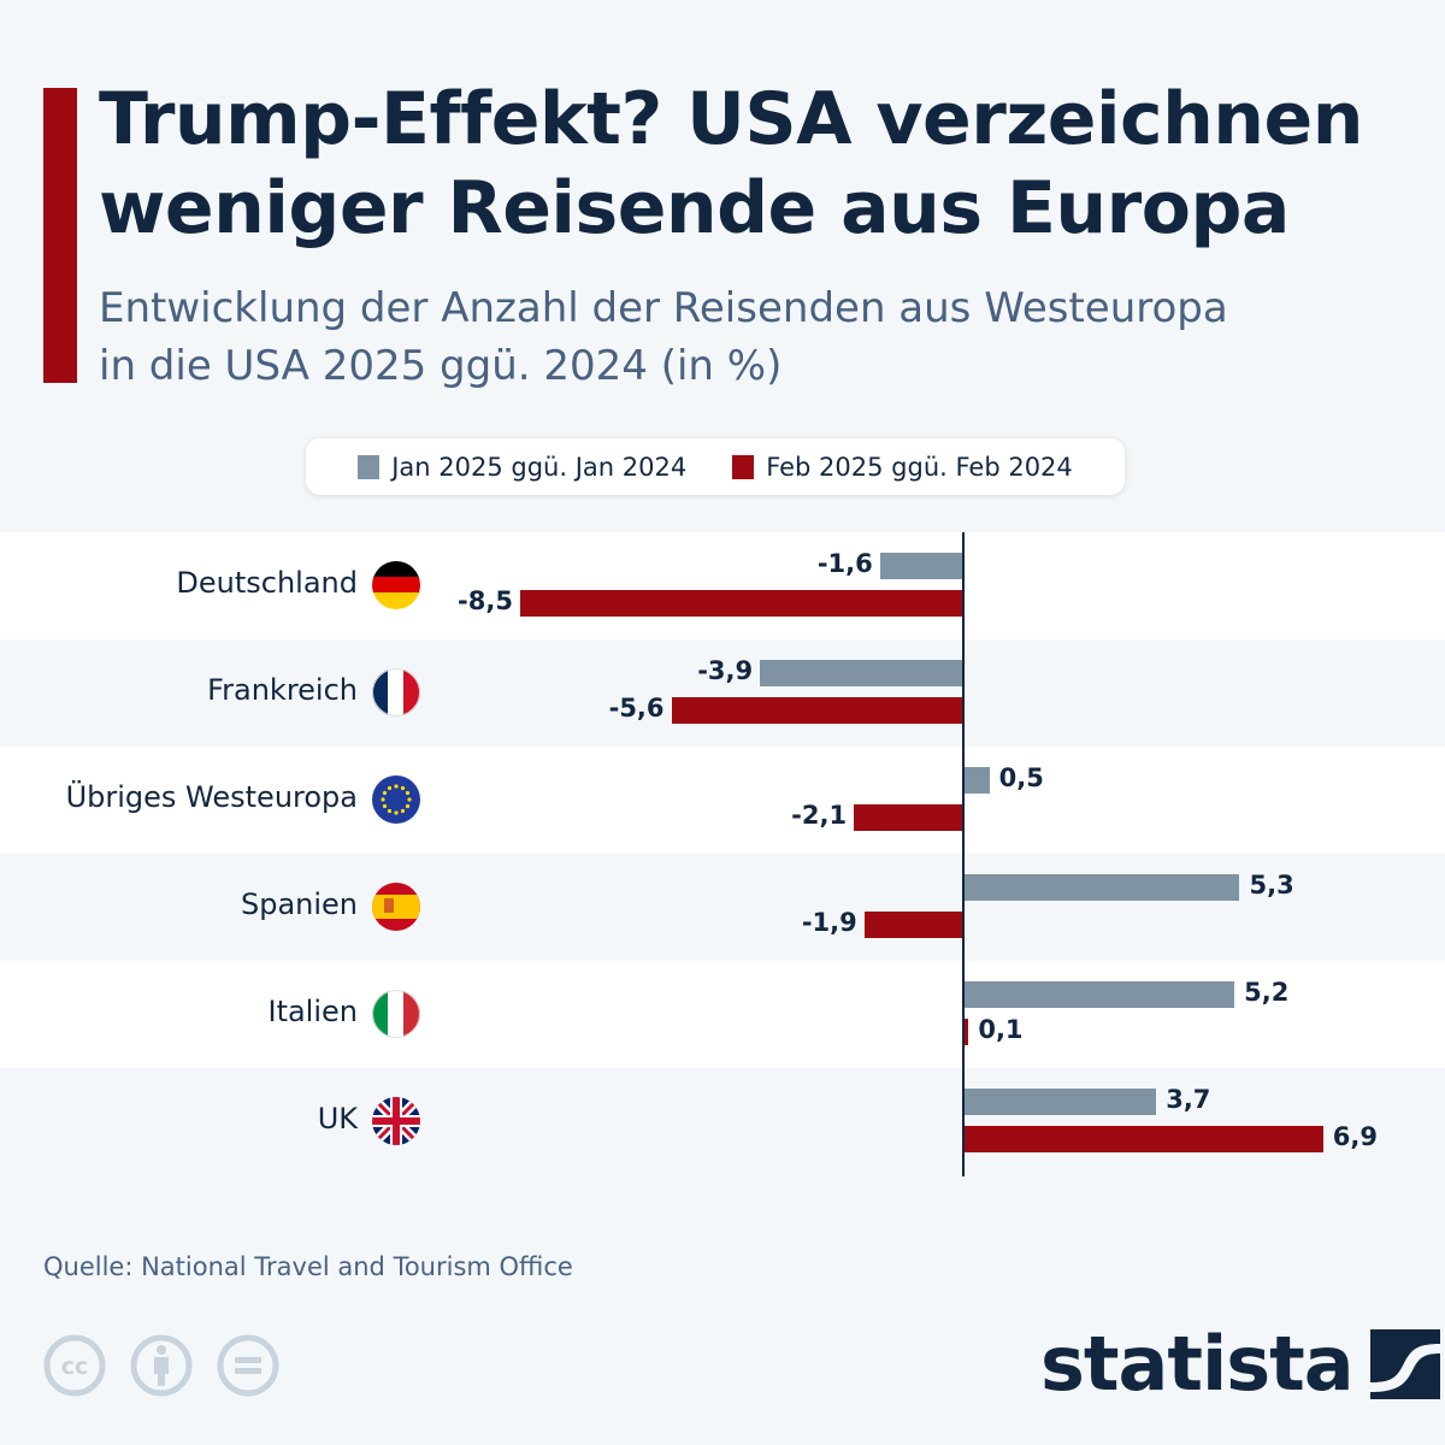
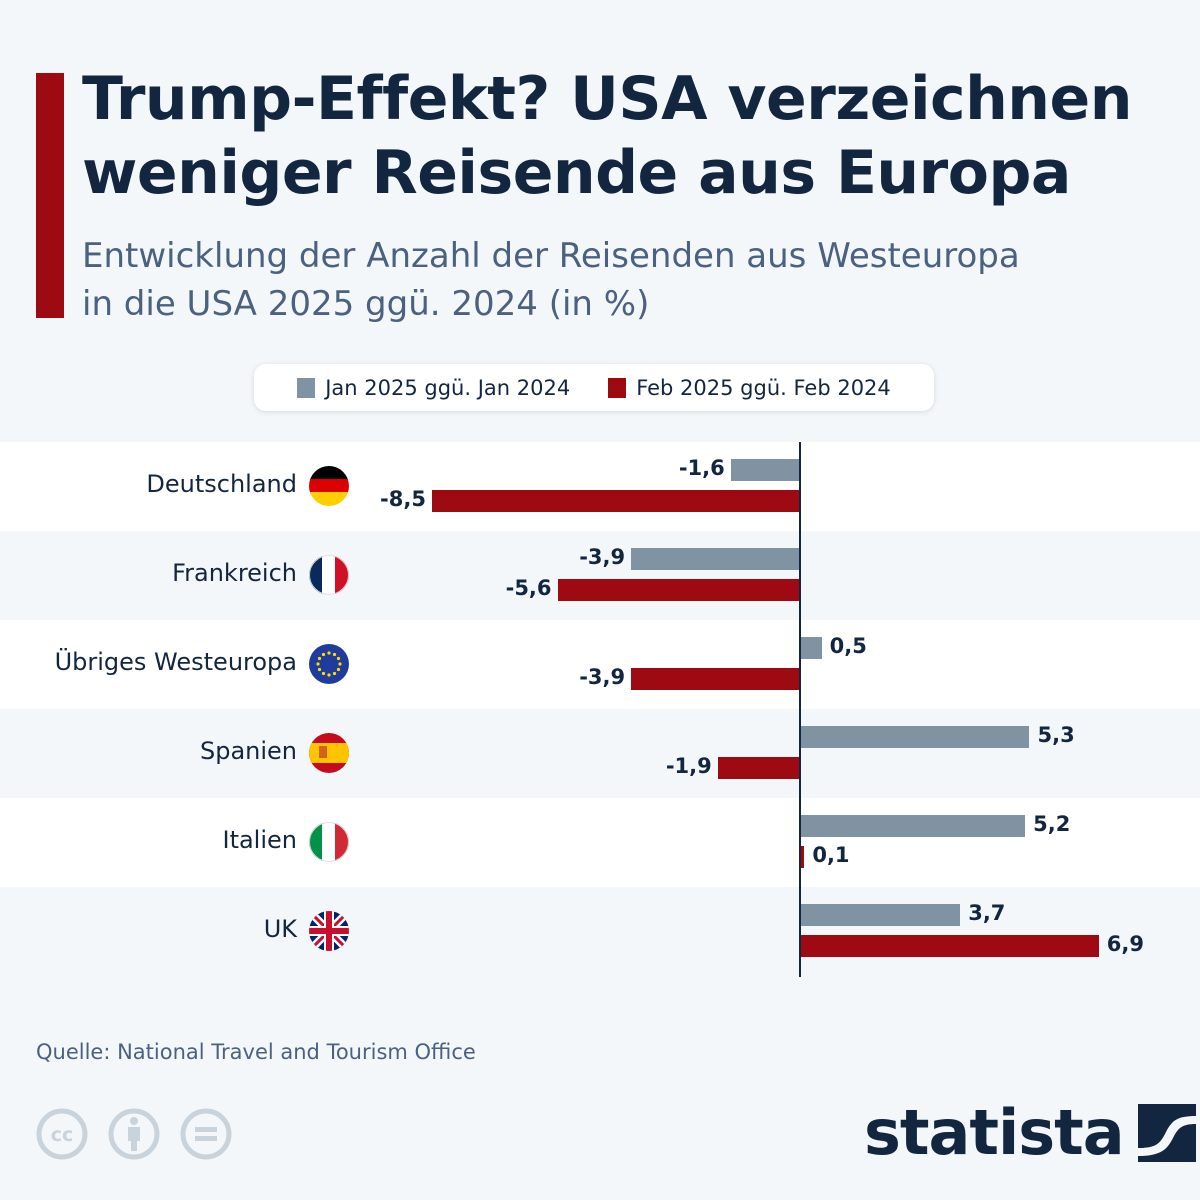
Feb 2025 ggü. Feb 2024/Übriges Westeuropa: -2,1 -> -3,9
